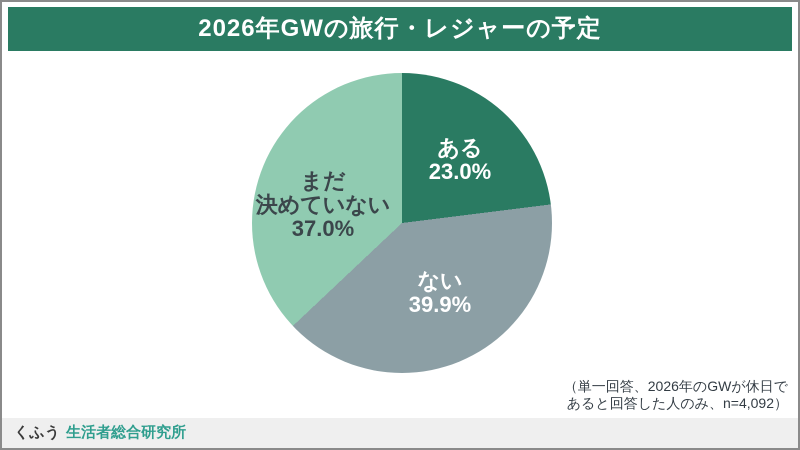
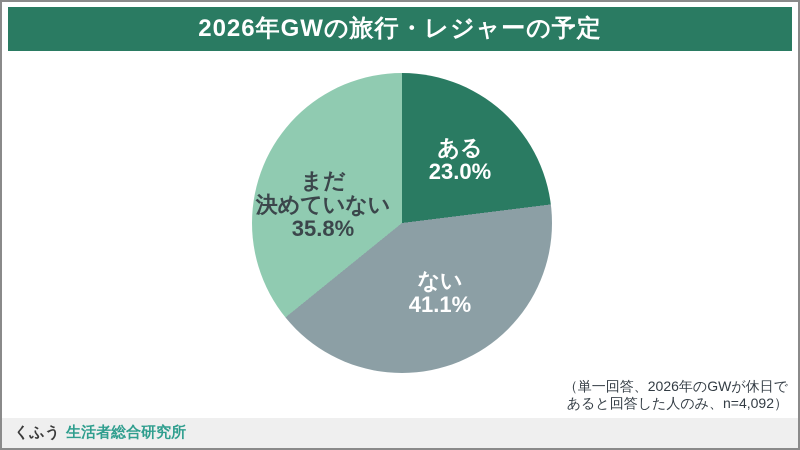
ない: 39.9% -> 41.1%
まだ決めていない: 37.0% -> 35.8%
